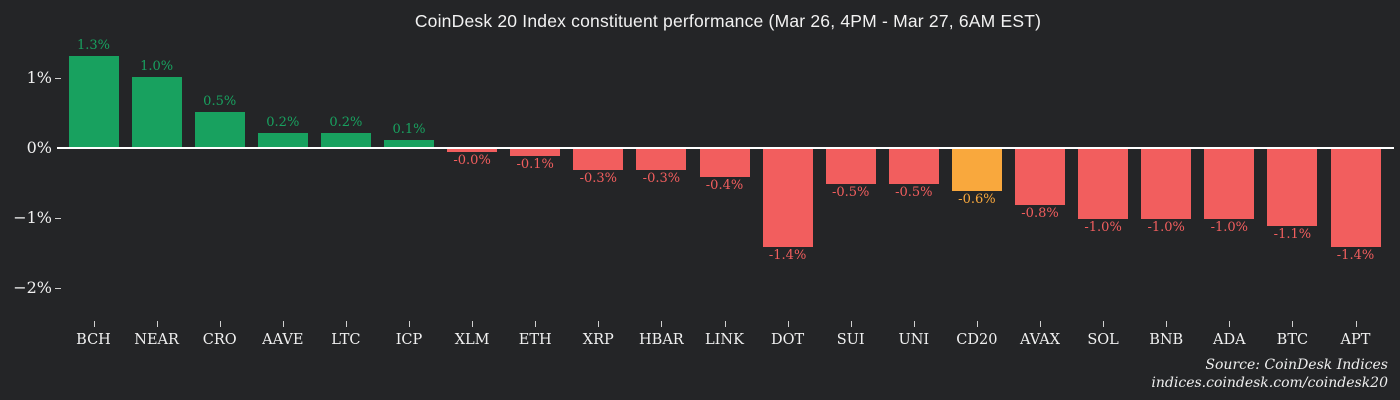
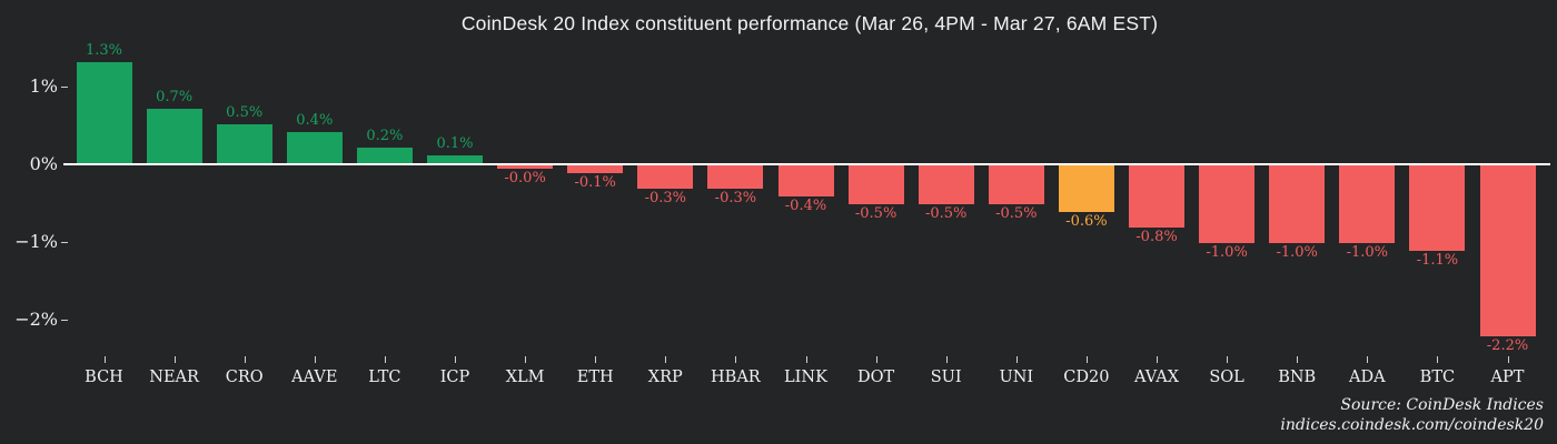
NEAR: 1.0% -> 0.7%
AAVE: 0.2% -> 0.4%
DOT: -1.4% -> -0.5%
APT: -1.4% -> -2.2%
